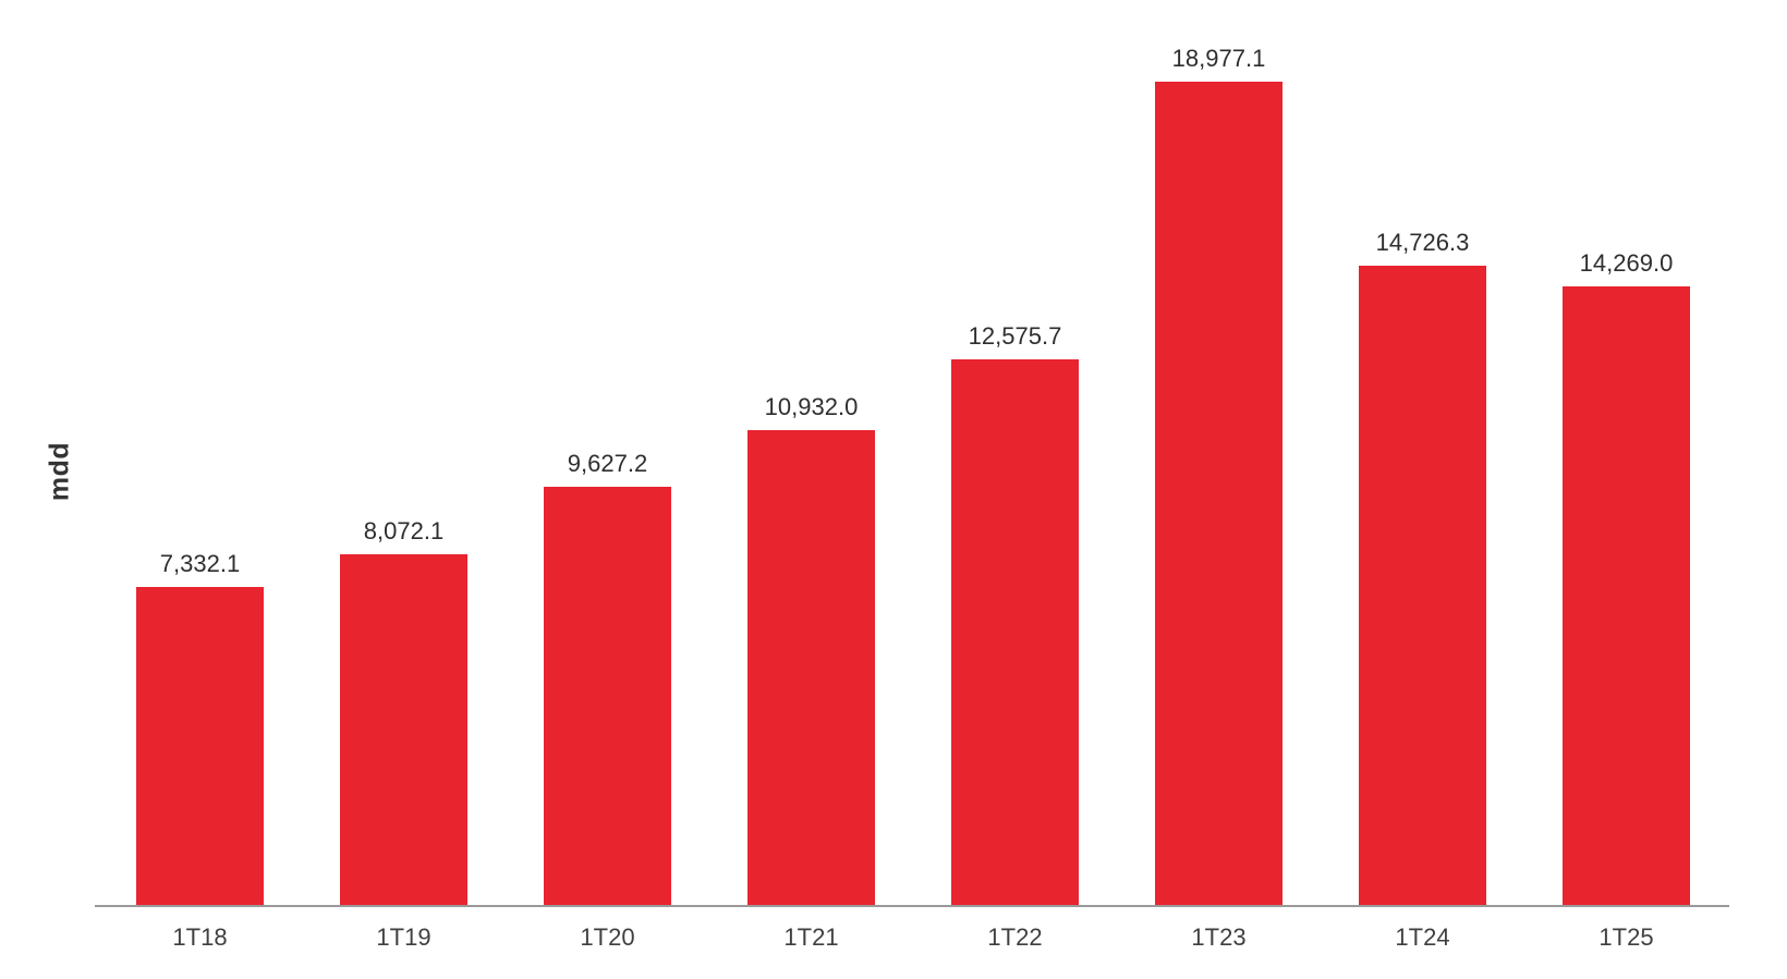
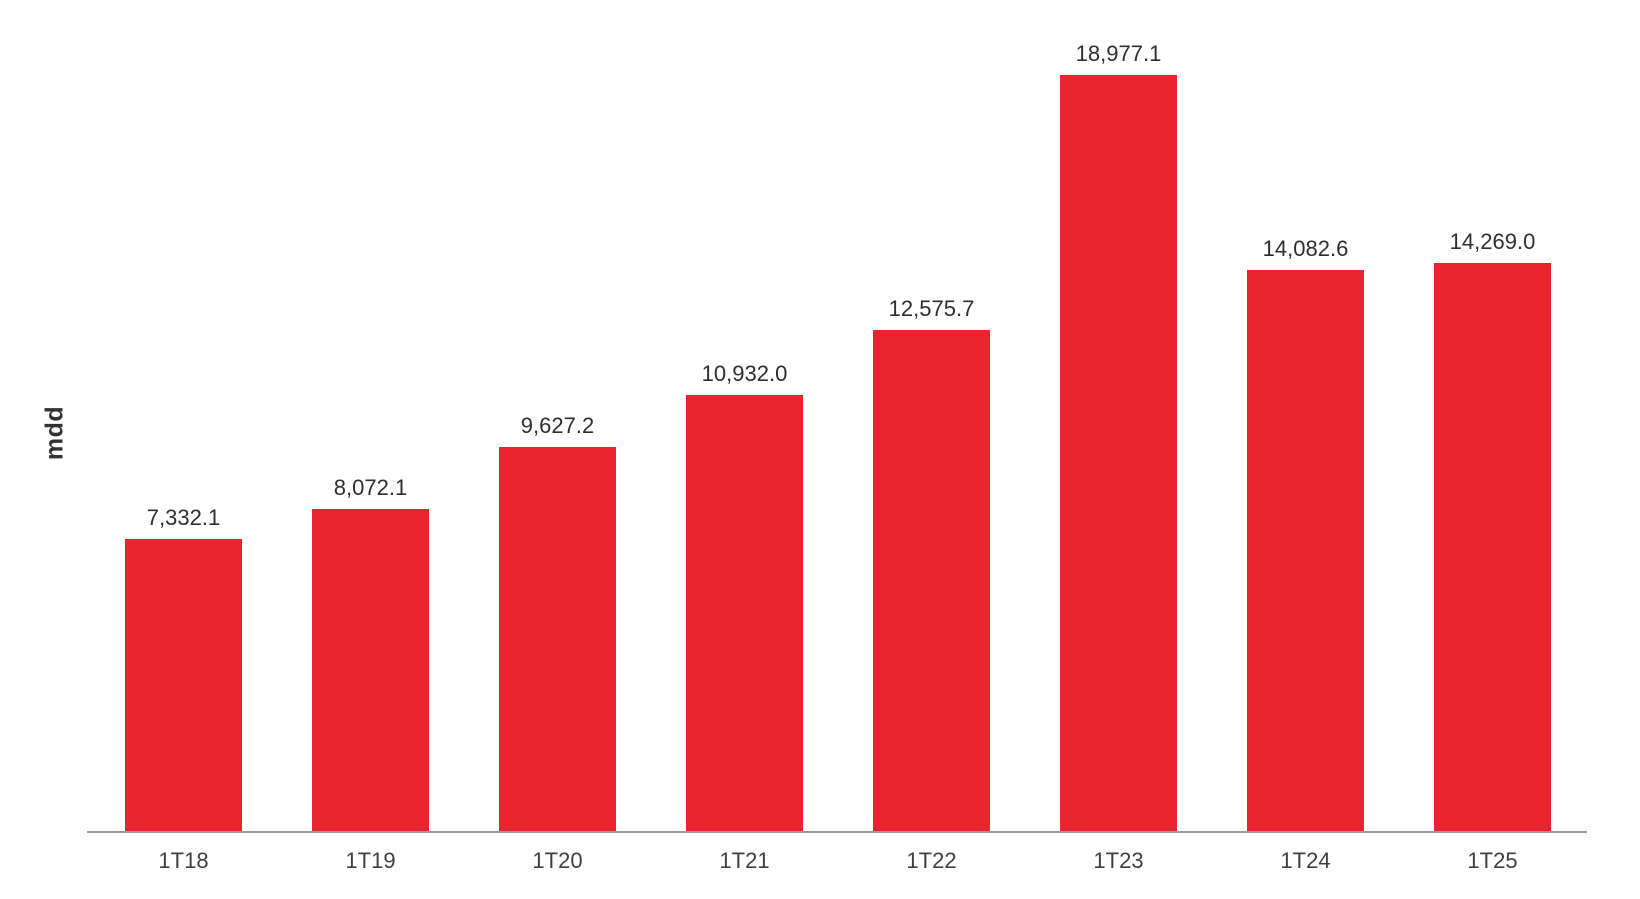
1T24: 14,726.3 -> 14,082.6
